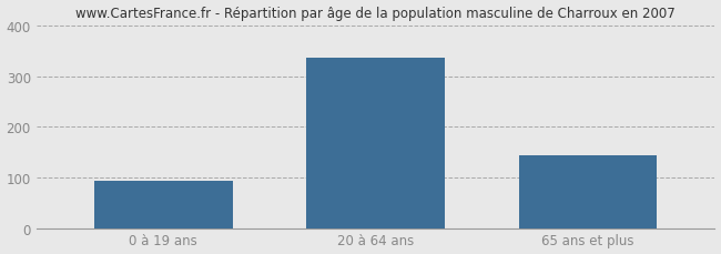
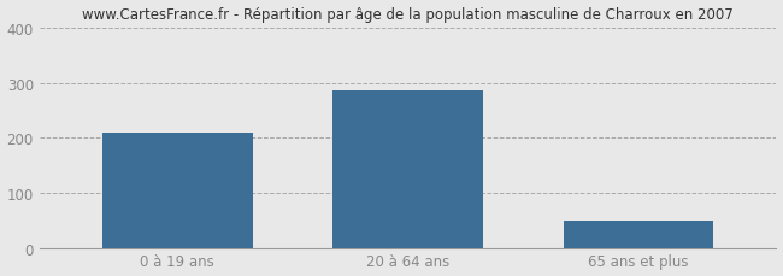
0 à 19 ans: 93 -> 210
20 à 64 ans: 336 -> 285
65 ans et plus: 143 -> 50
